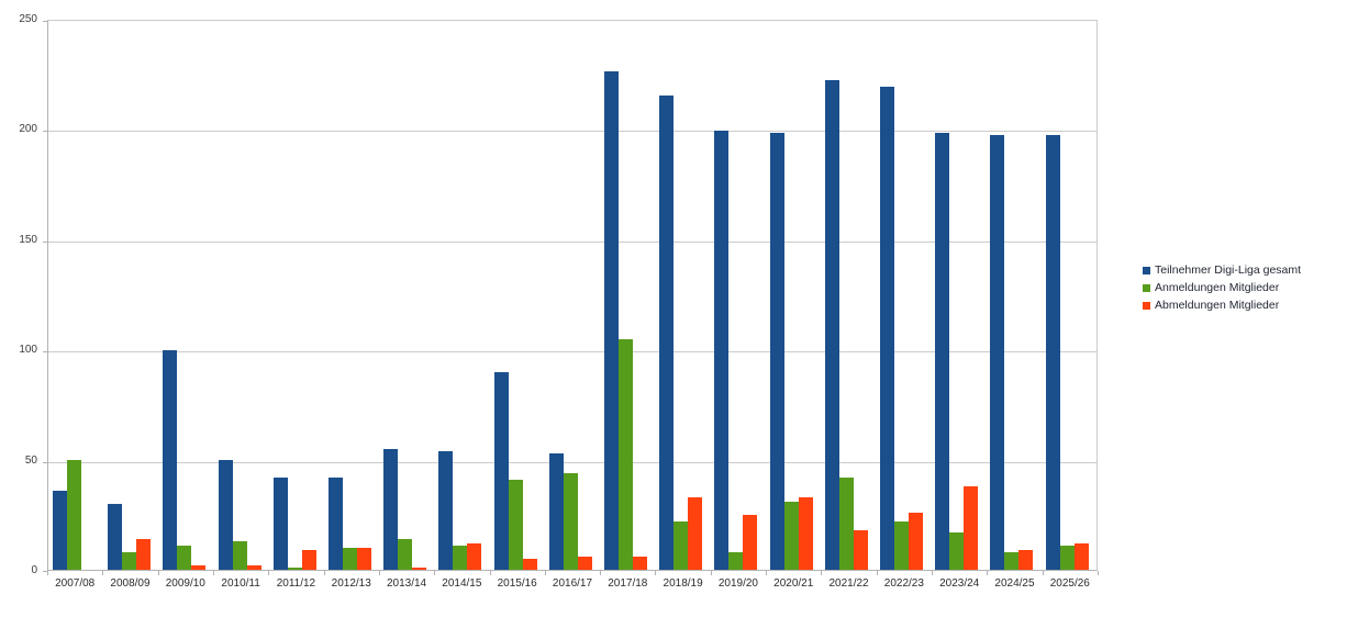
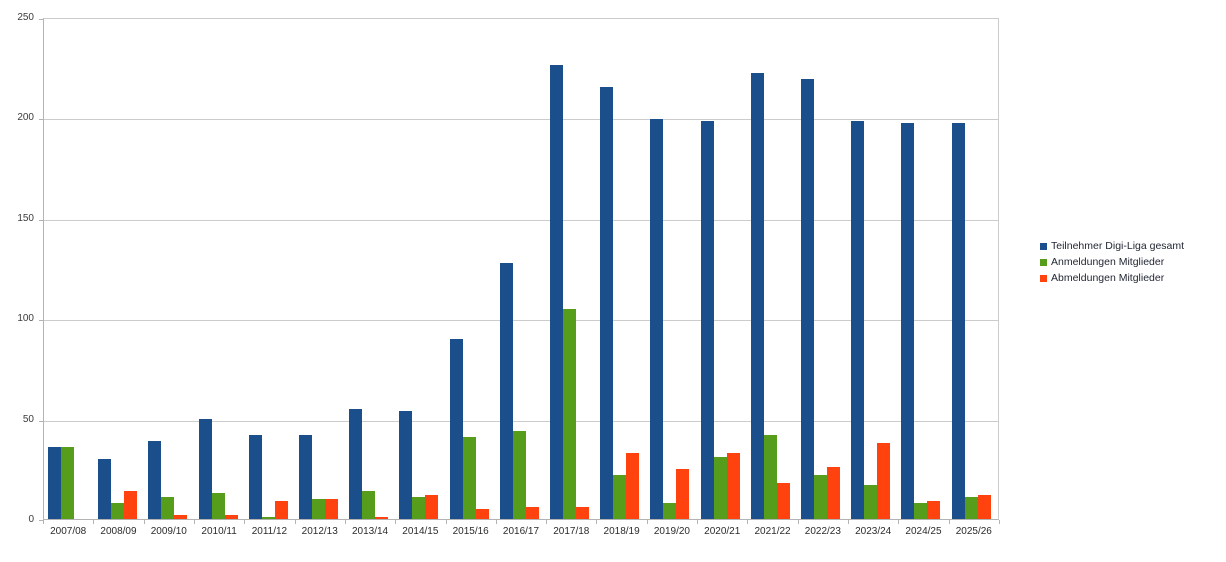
Anmeldungen Mitglieder/2007/08: 50 -> 36
Teilnehmer Digi-Liga gesamt/2009/10: 100 -> 39
Teilnehmer Digi-Liga gesamt/2016/17: 53 -> 128
